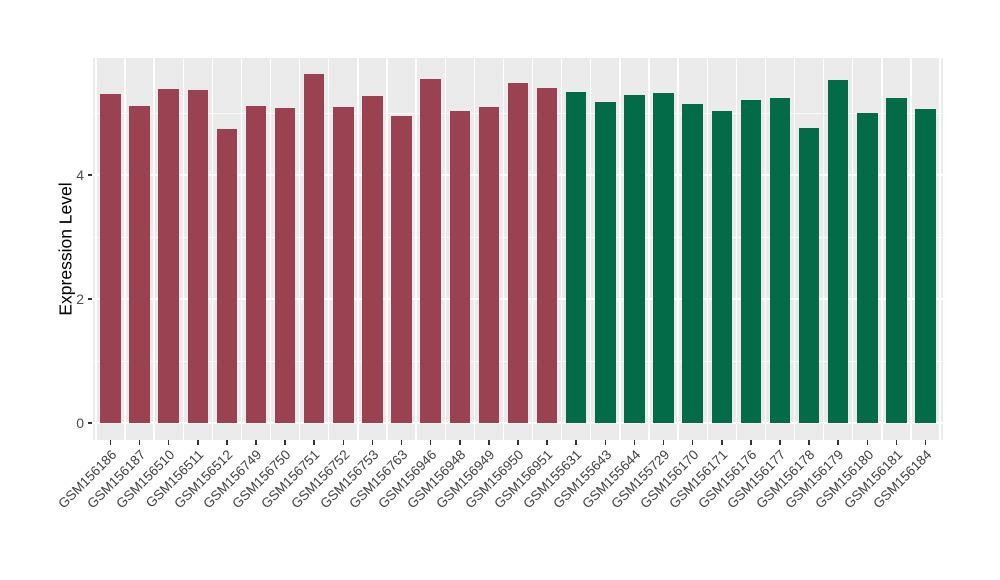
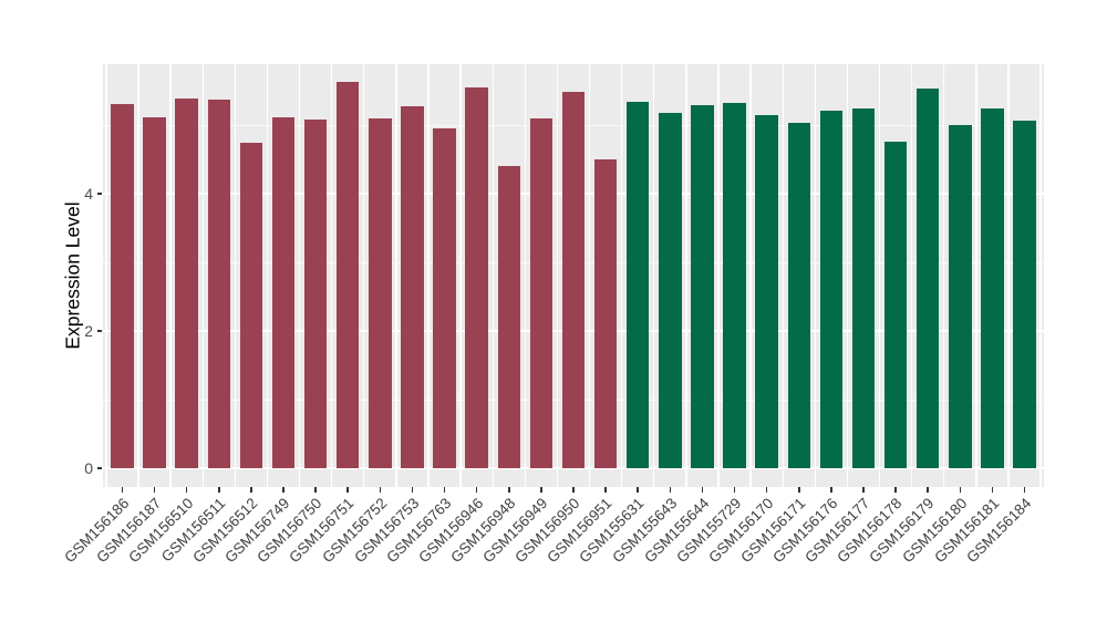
GSM156948: 5.0 -> 4.4
GSM156951: 5.4 -> 4.5
